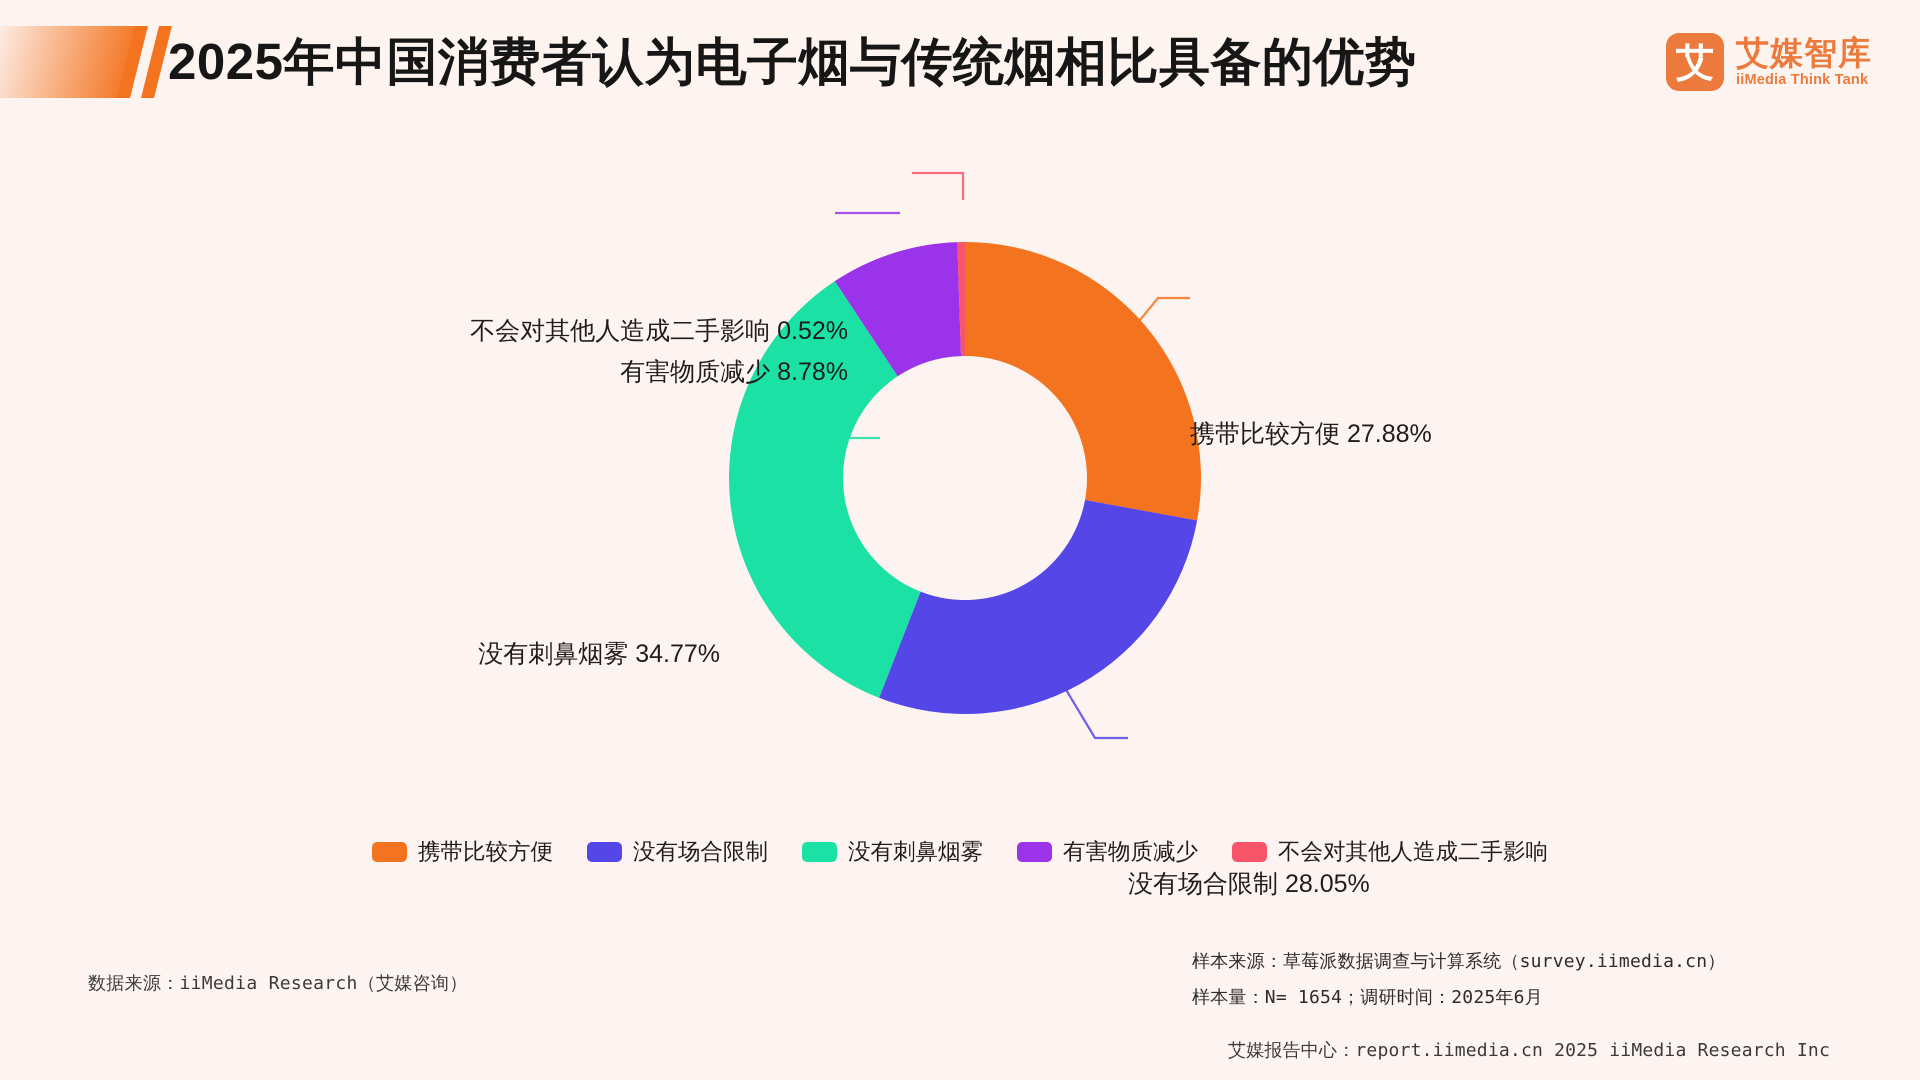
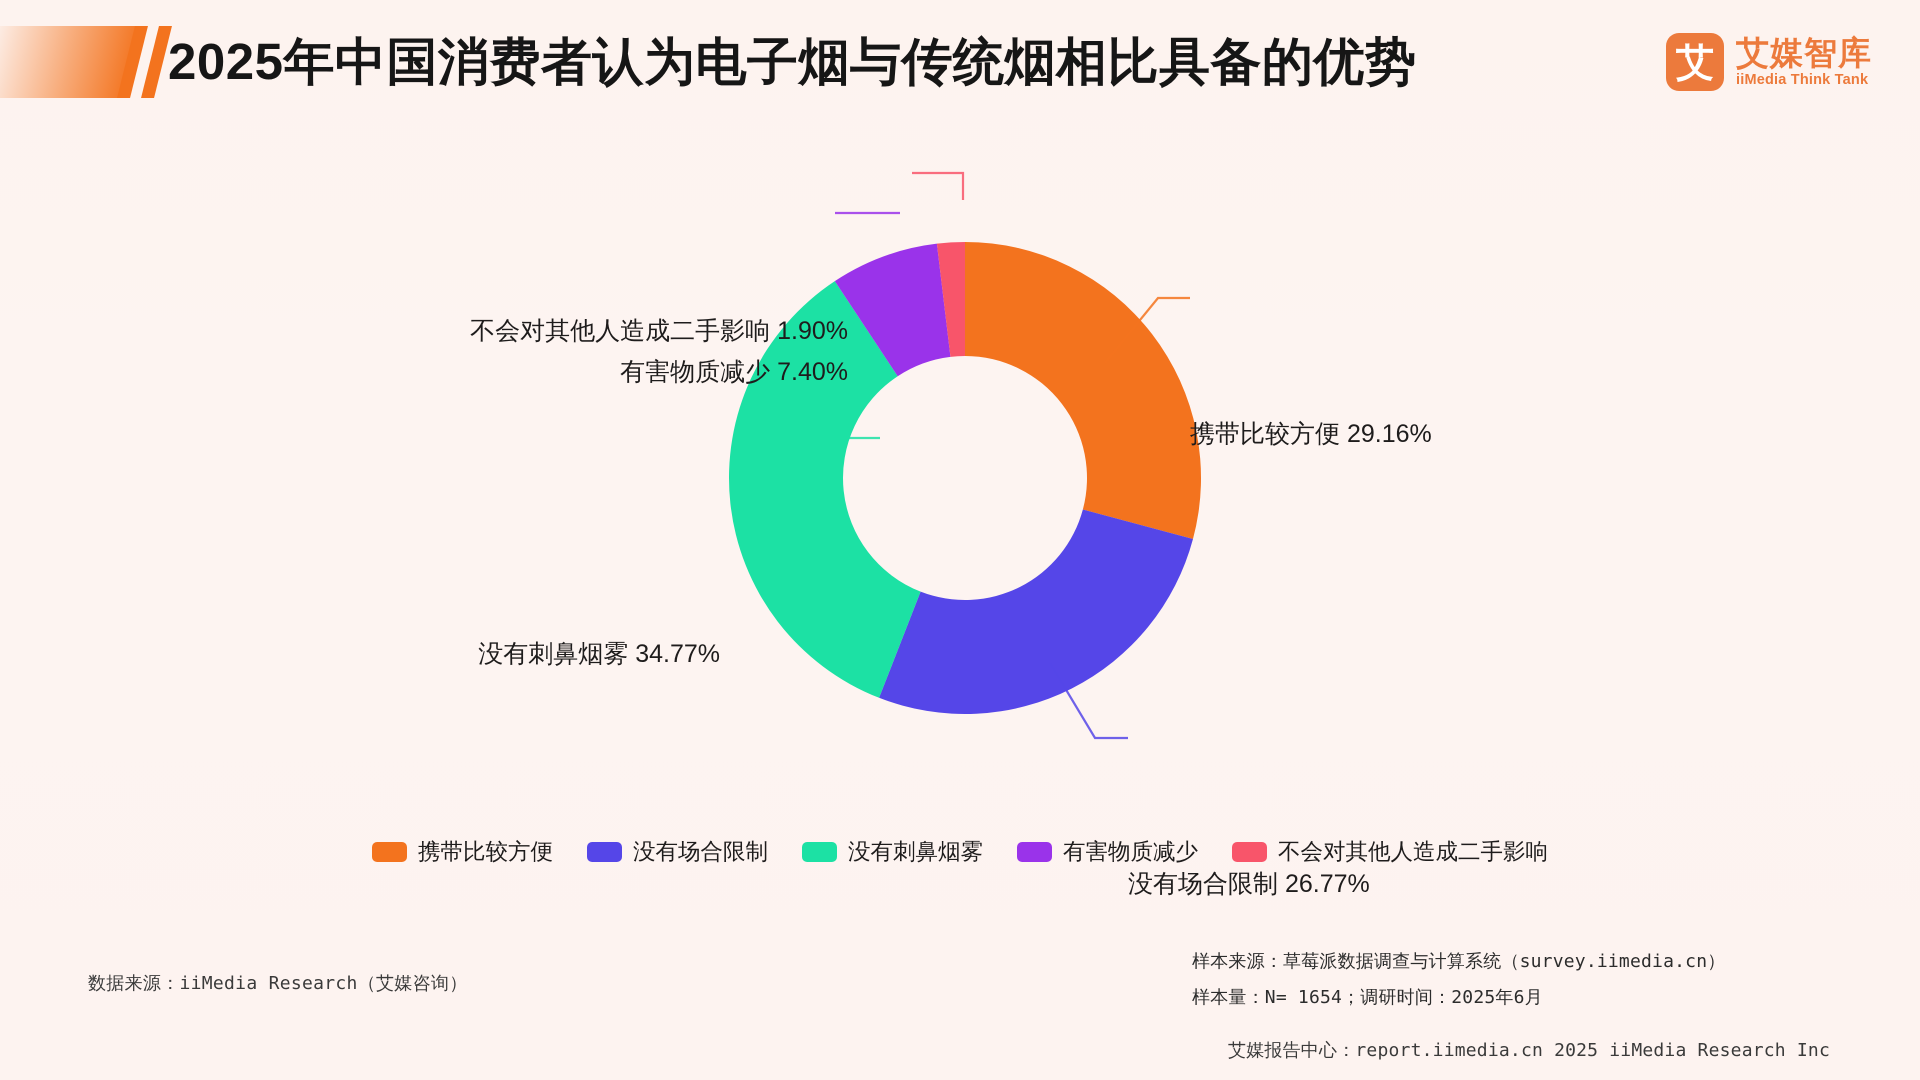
携带比较方便: 27.88% -> 29.16%
没有场合限制: 28.05% -> 26.77%
有害物质减少: 8.78% -> 7.40%
不会对其他人造成二手影响: 0.52% -> 1.90%
